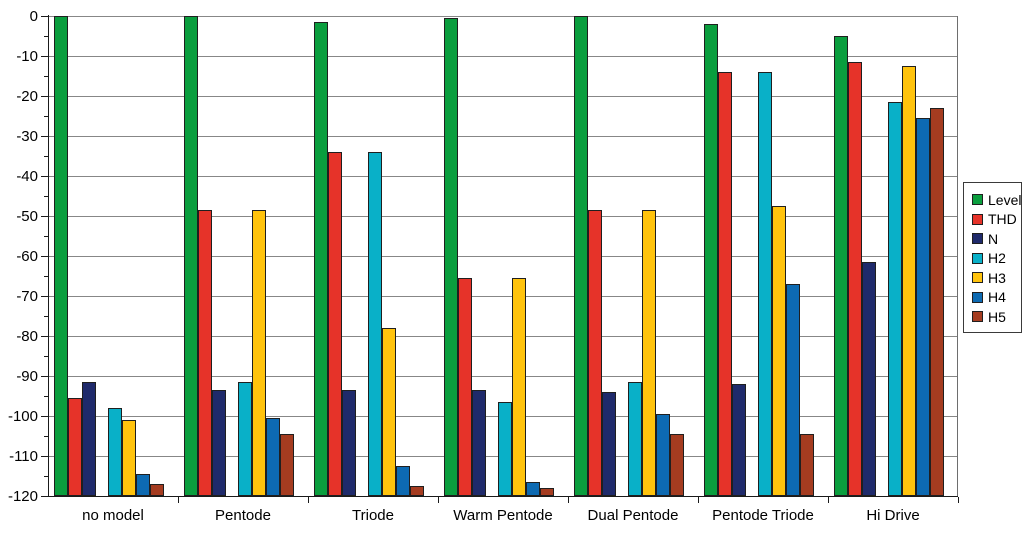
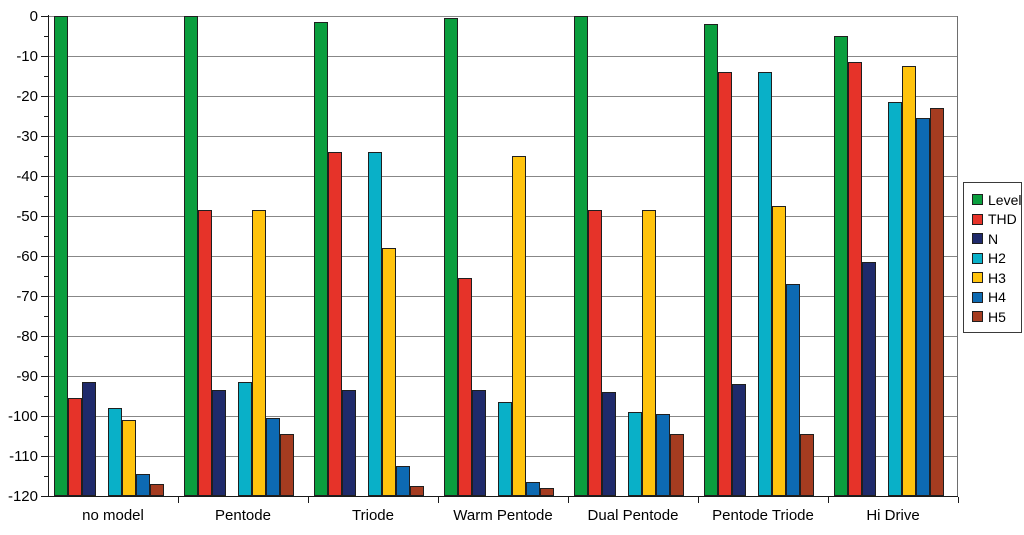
H3/Triode: -78 -> -58
H3/Warm Pentode: -66 -> -35
H2/Dual Pentode: -92 -> -99
